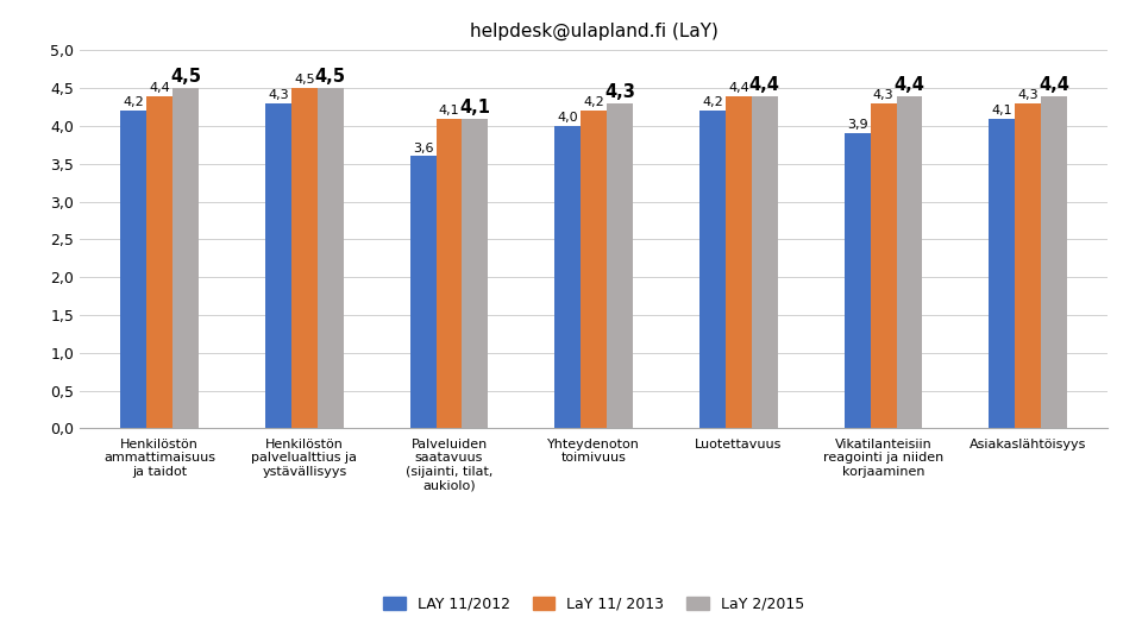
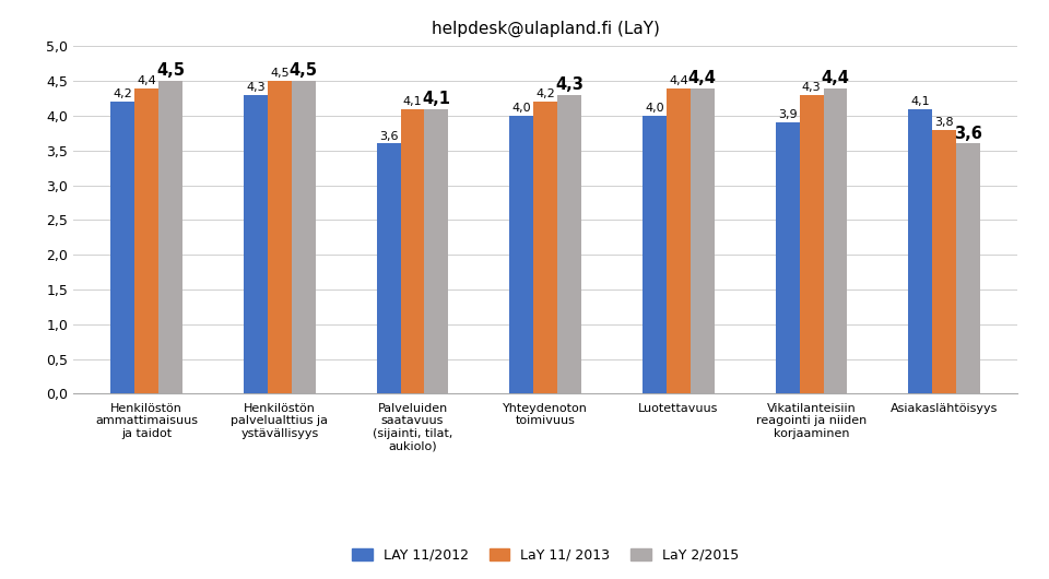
LAY 11/2012/Luotettavuus: 4,2 -> 4,0
LaY 11/ 2013/Asiakaslähtöisyys: 4,3 -> 3,8
LaY 2/2015/Asiakaslähtöisyys: 4,4 -> 3,6
